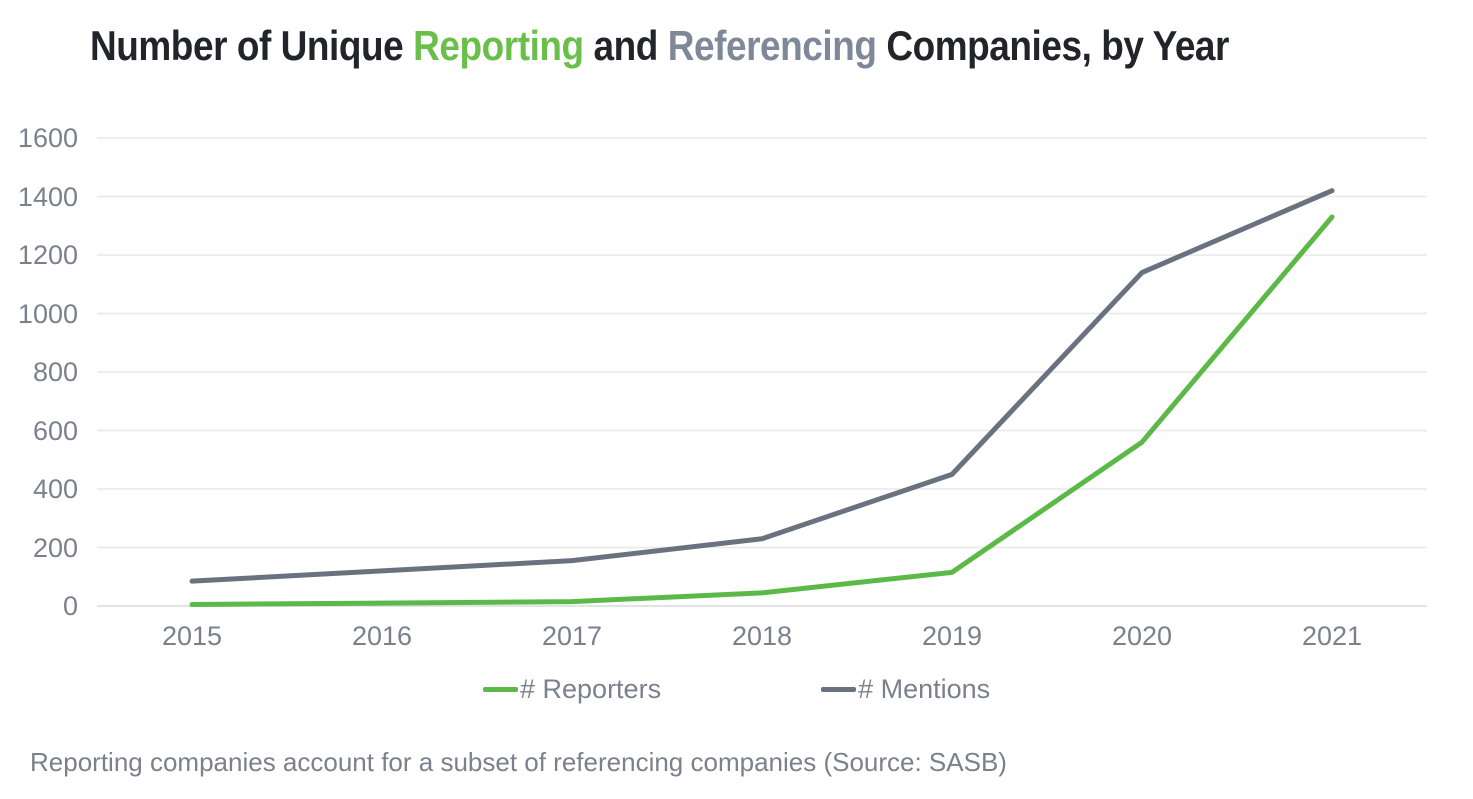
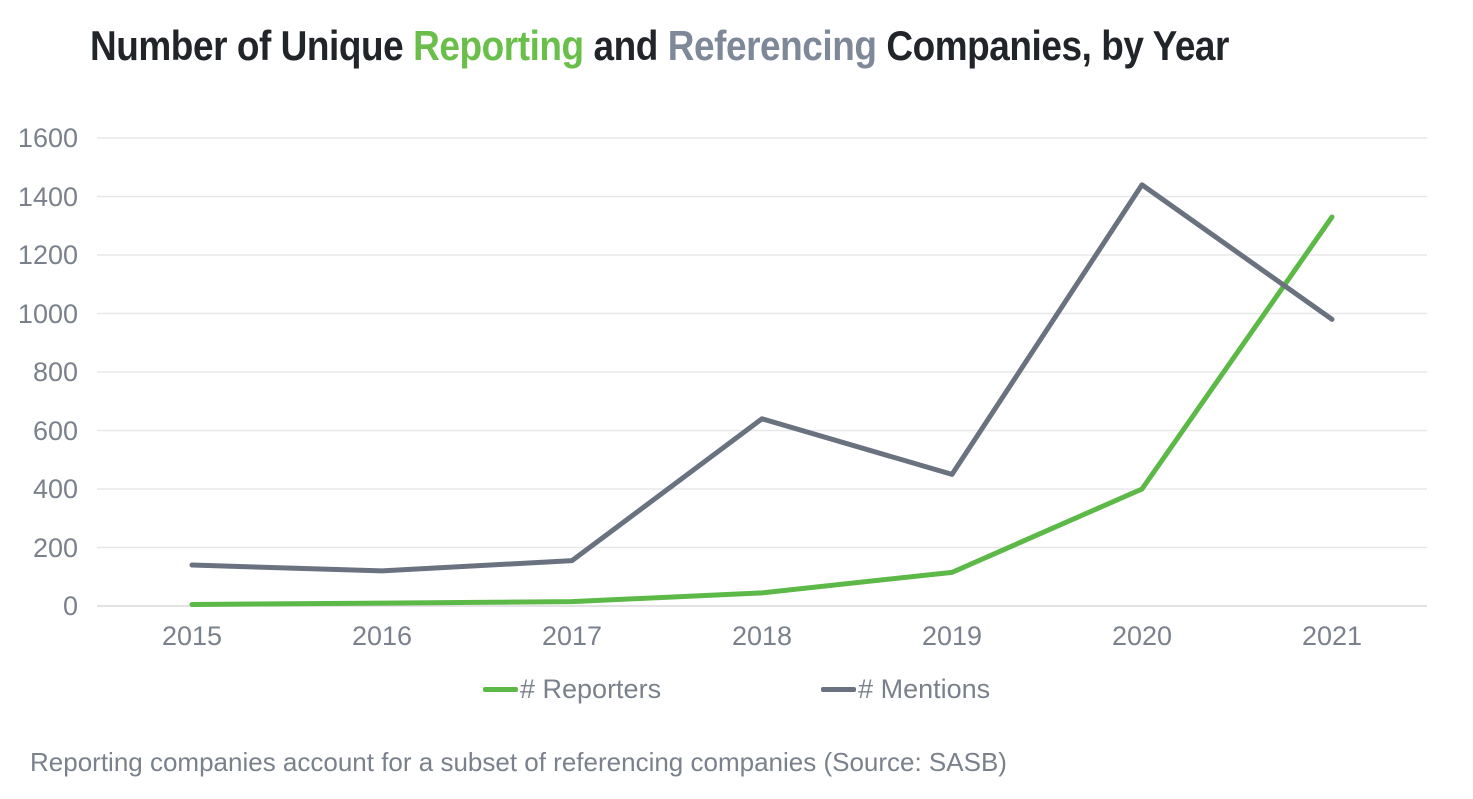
# Mentions/2015: 80 -> 140
# Mentions/2018: 230 -> 640
# Reporters/2020: 560 -> 400
# Mentions/2020: 1140 -> 1440
# Mentions/2021: 1420 -> 980
